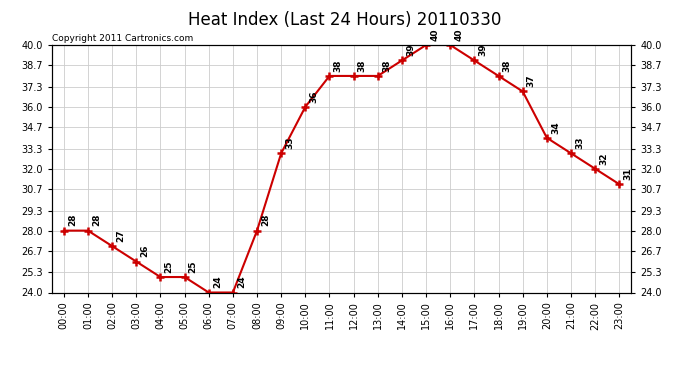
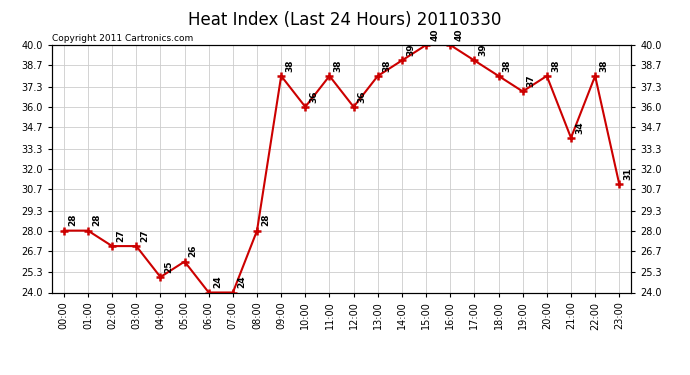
03:00: 26 -> 27
05:00: 25 -> 26
09:00: 33 -> 38
12:00: 38 -> 36
20:00: 34 -> 38
21:00: 33 -> 34
22:00: 32 -> 38
